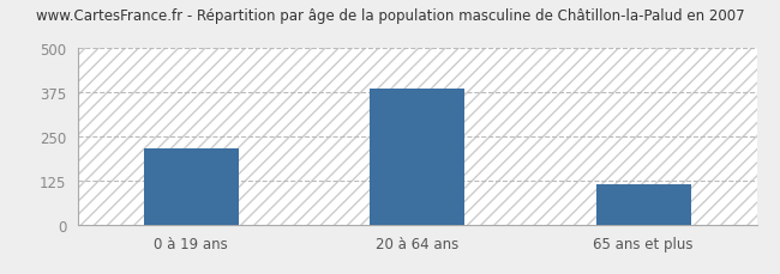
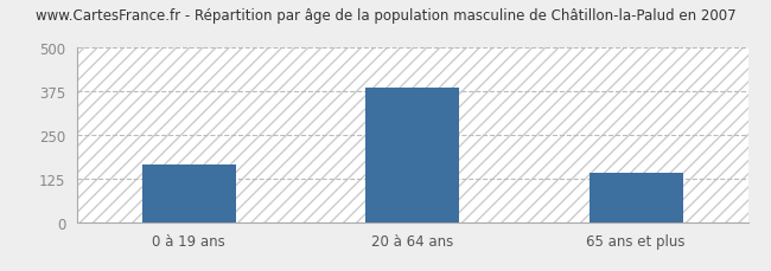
0 à 19 ans: 215 -> 165
65 ans et plus: 113 -> 140
